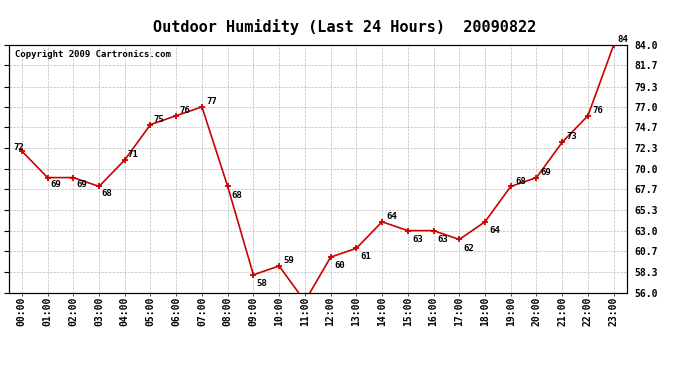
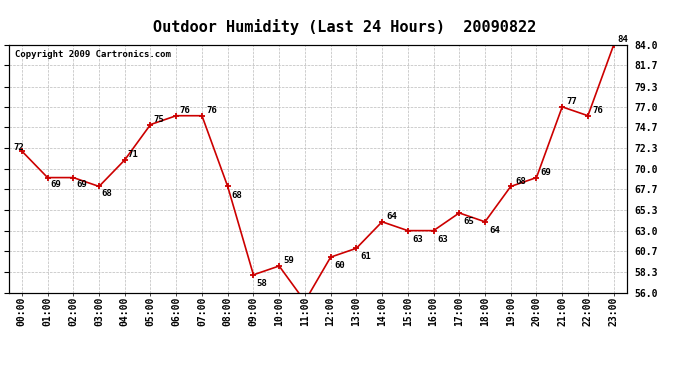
07:00: 77 -> 76
17:00: 62 -> 65
21:00: 73 -> 77
